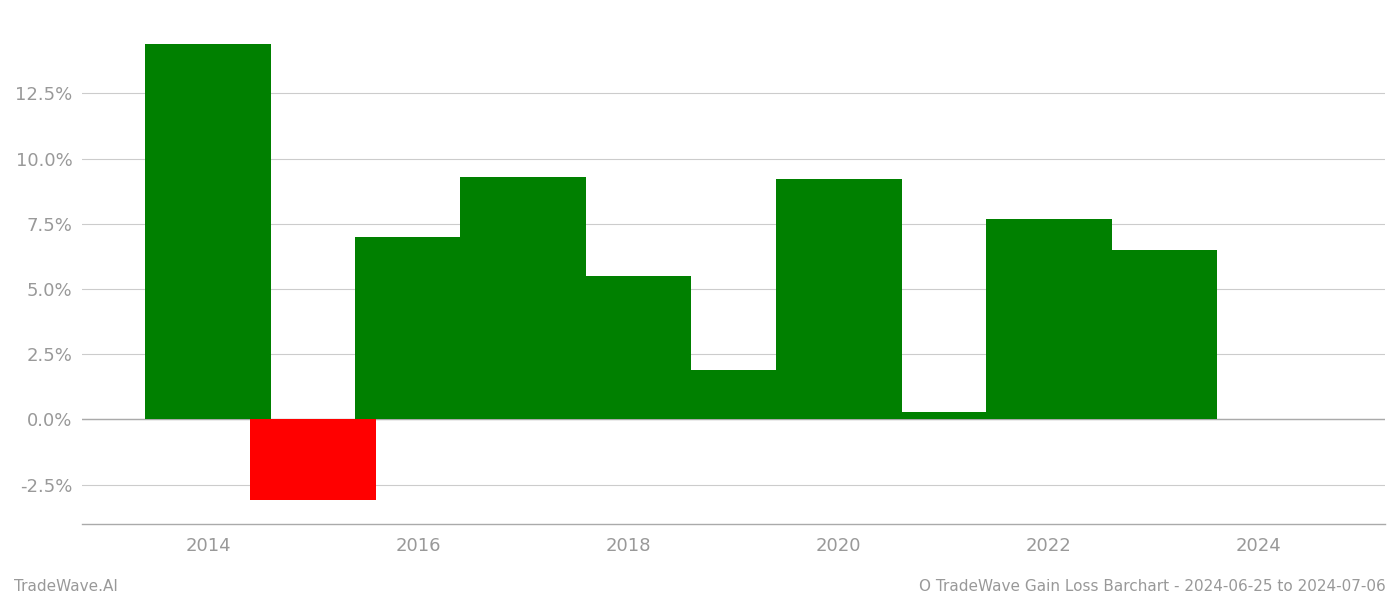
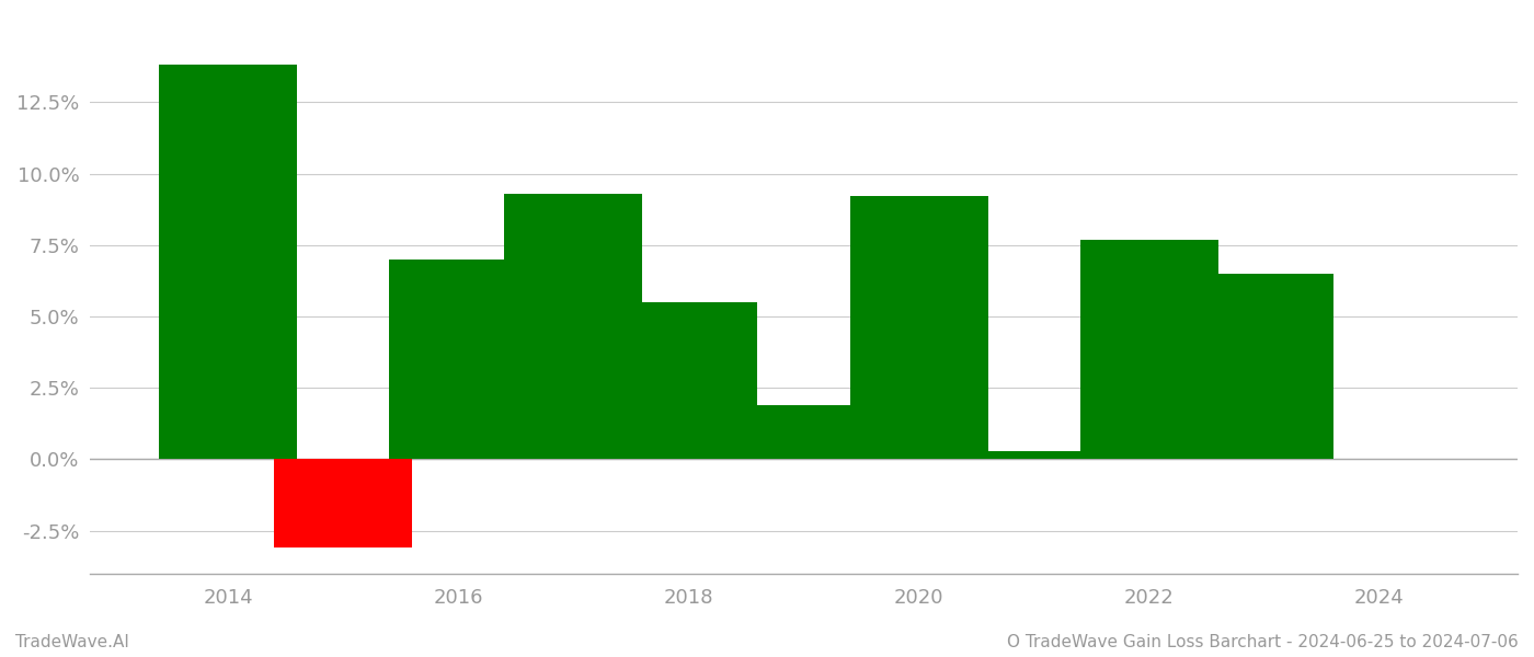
2014: 14.4% -> 13.8%
